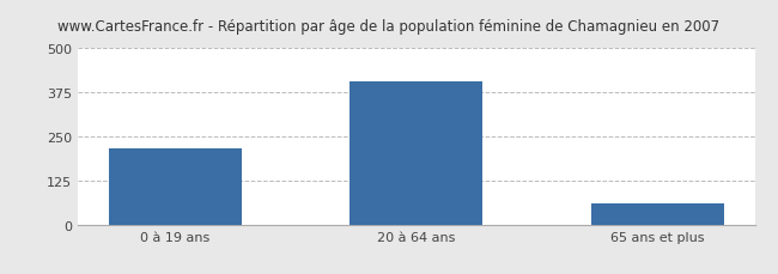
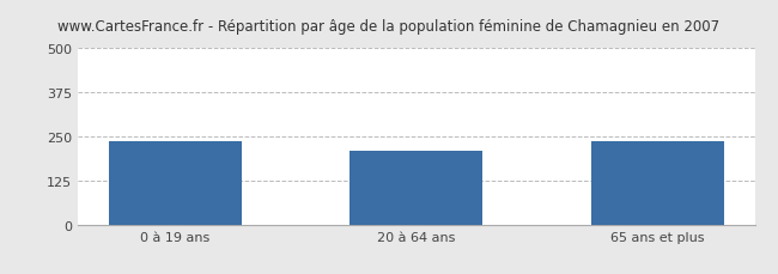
0 à 19 ans: 215 -> 235
20 à 64 ans: 405 -> 210
65 ans et plus: 60 -> 235
